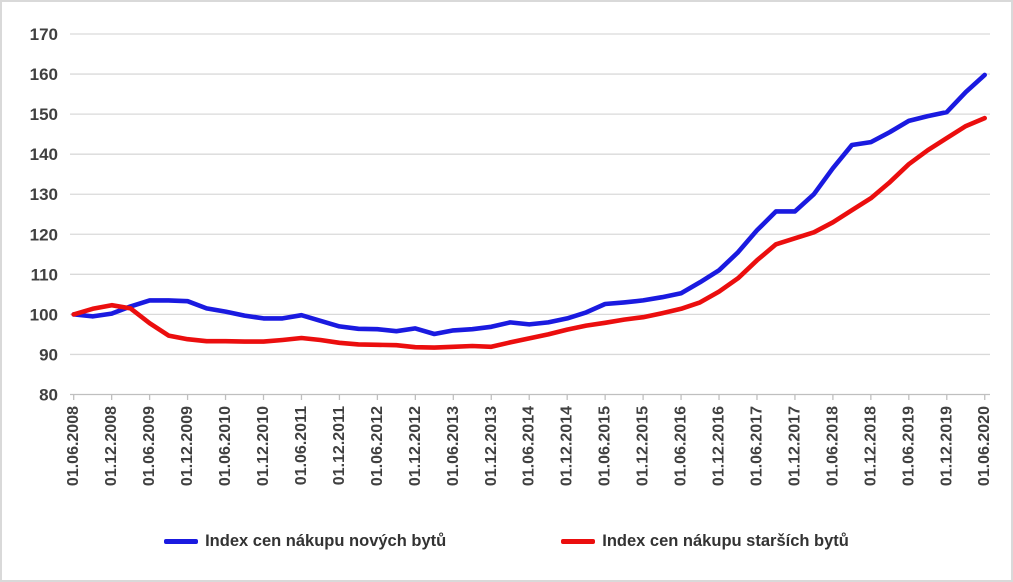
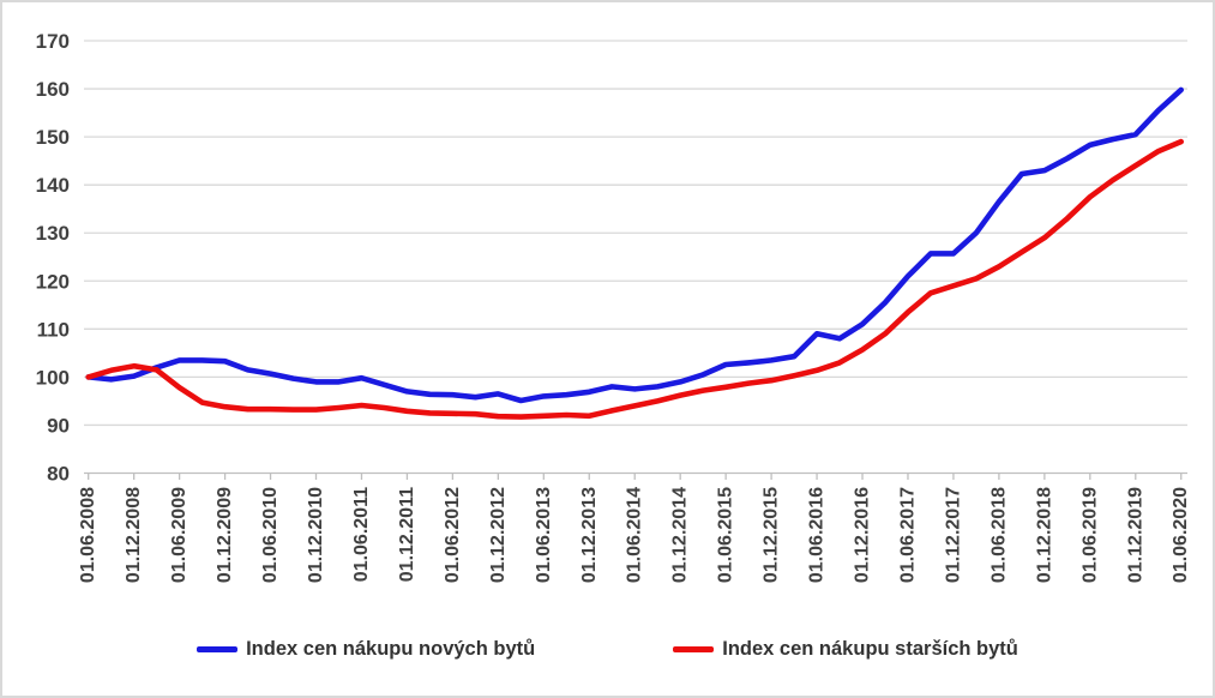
Index cen nákupu nových bytů/01.06.2016: 105 -> 109
